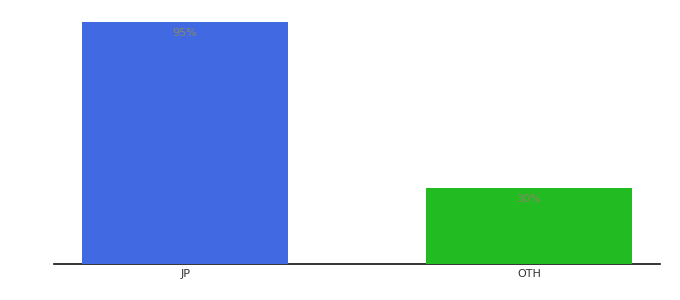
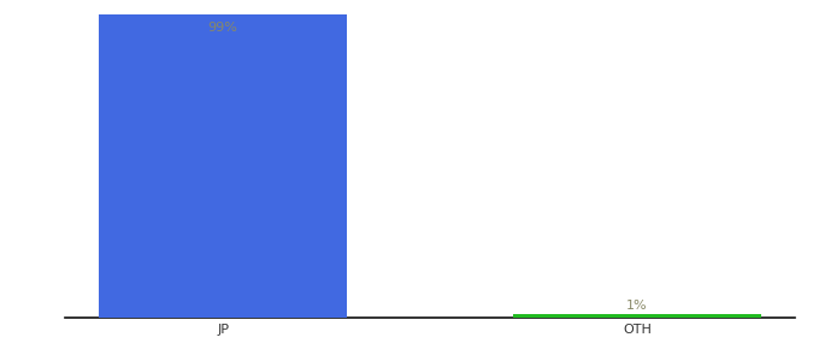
JP: 95% -> 99%
OTH: 30% -> 1%
